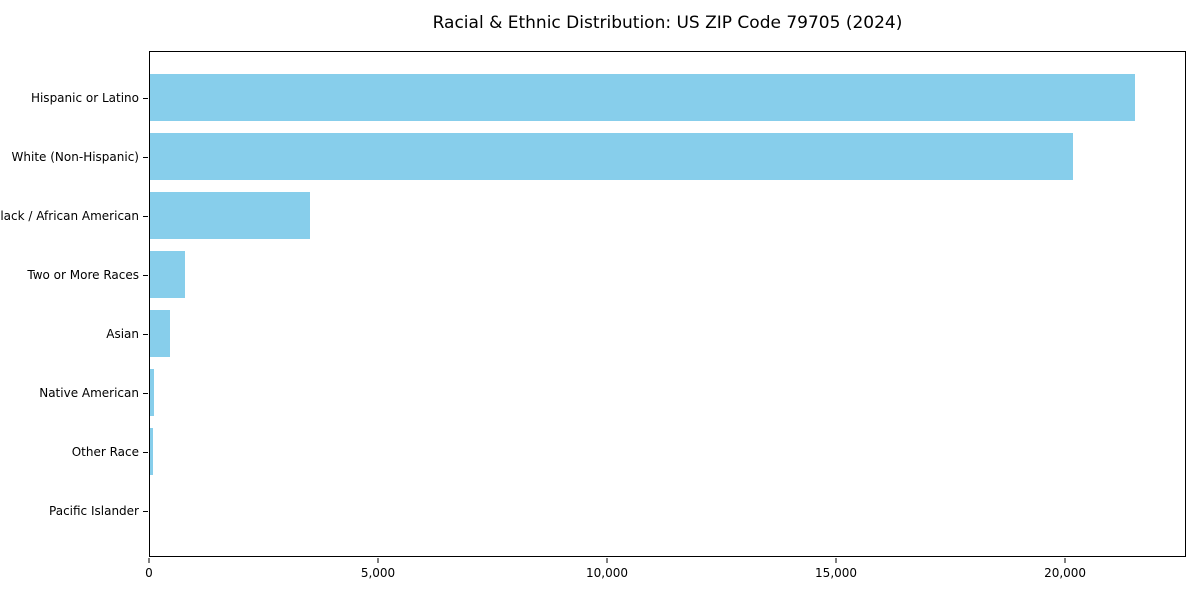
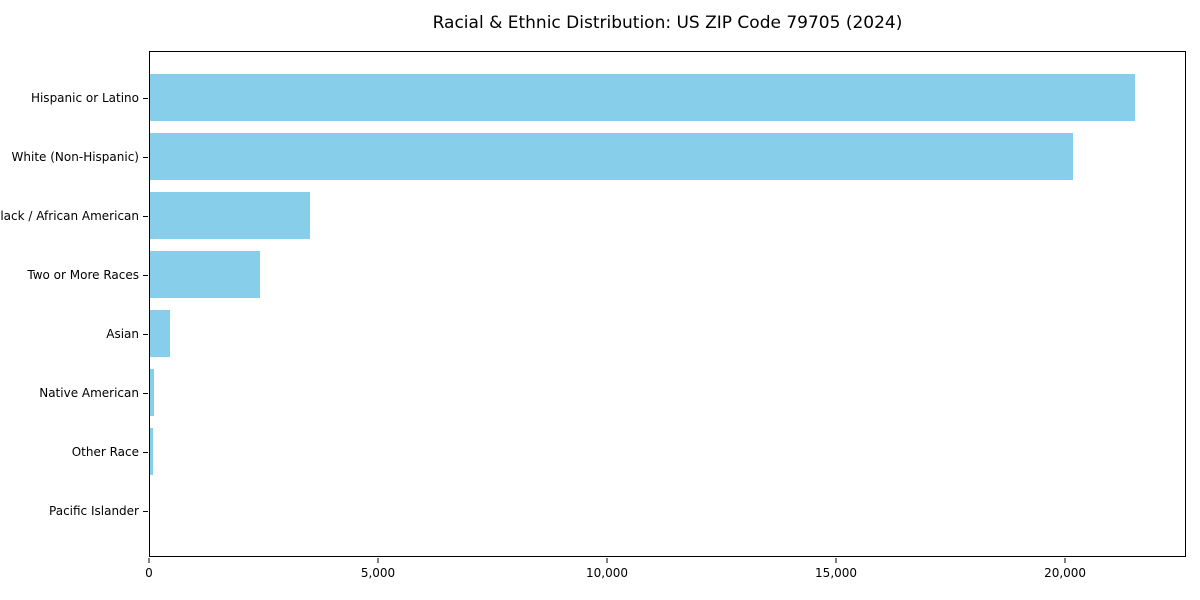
Two or More Races: 800 -> 2400
